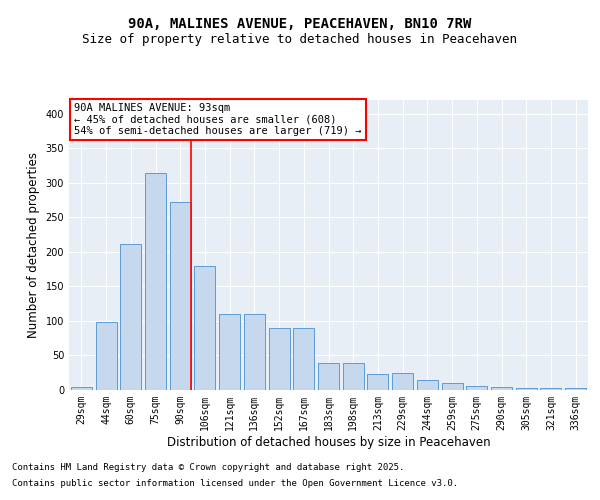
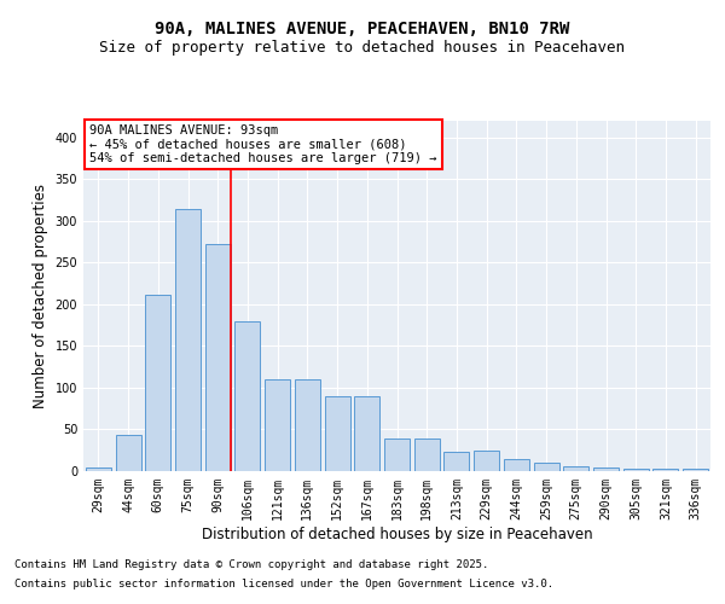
44sqm: 98 -> 44
